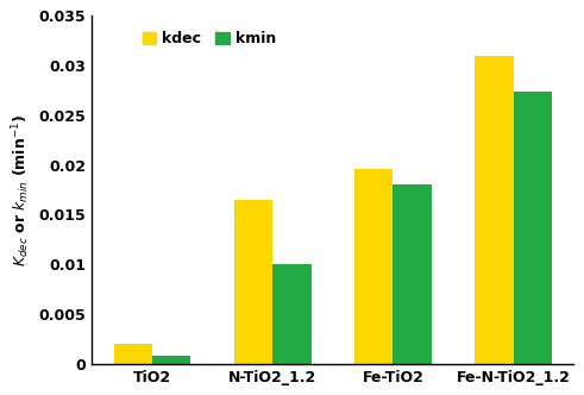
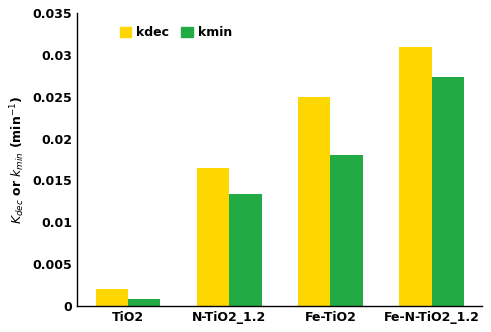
kmin/N-TiO2_1.2: 0.0100 -> 0.0134
kdec/Fe-TiO2: 0.0196 -> 0.0250
